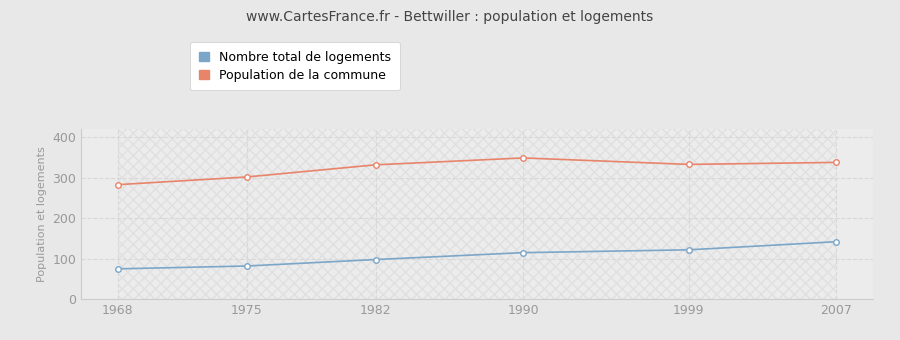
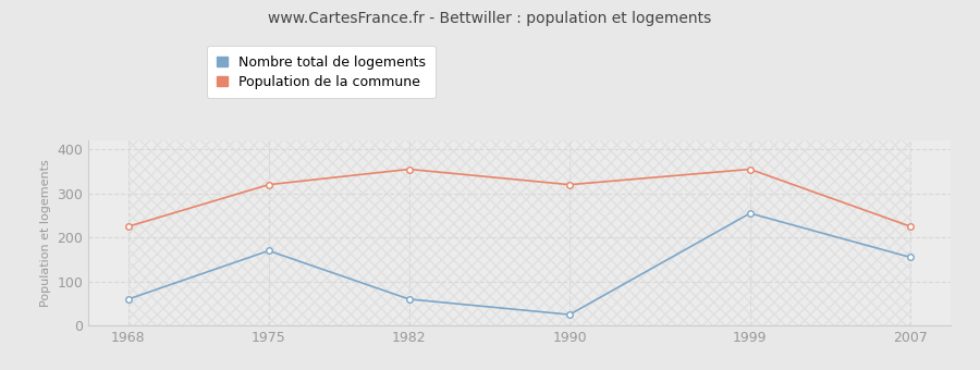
Nombre total de logements/1968: 75 -> 60
Population de la commune/1968: 283 -> 225
Nombre total de logements/1975: 82 -> 170
Population de la commune/1975: 302 -> 320
Nombre total de logements/1982: 98 -> 60
Population de la commune/1982: 332 -> 355
Nombre total de logements/1990: 115 -> 25
Population de la commune/1990: 349 -> 320
Nombre total de logements/1999: 122 -> 255
Population de la commune/1999: 333 -> 355
Nombre total de logements/2007: 142 -> 155
Population de la commune/2007: 338 -> 225
